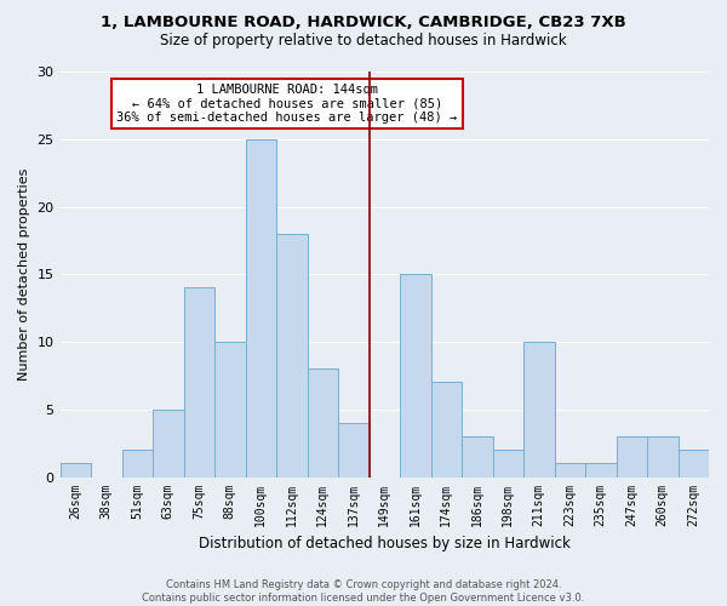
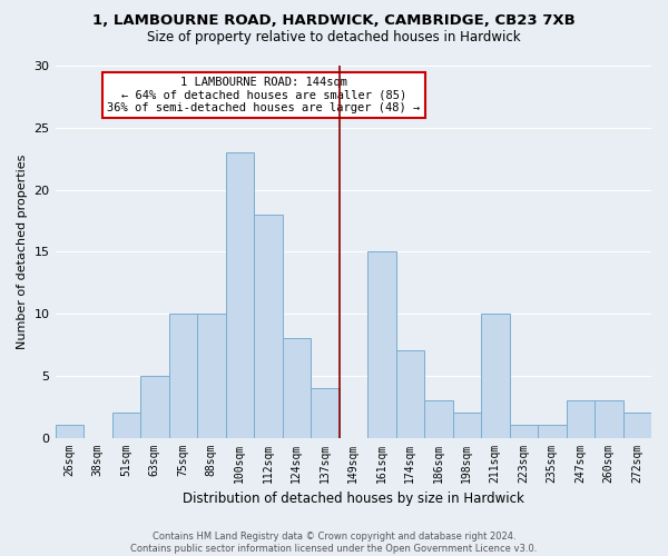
75sqm: 14 -> 10
100sqm: 25 -> 23
